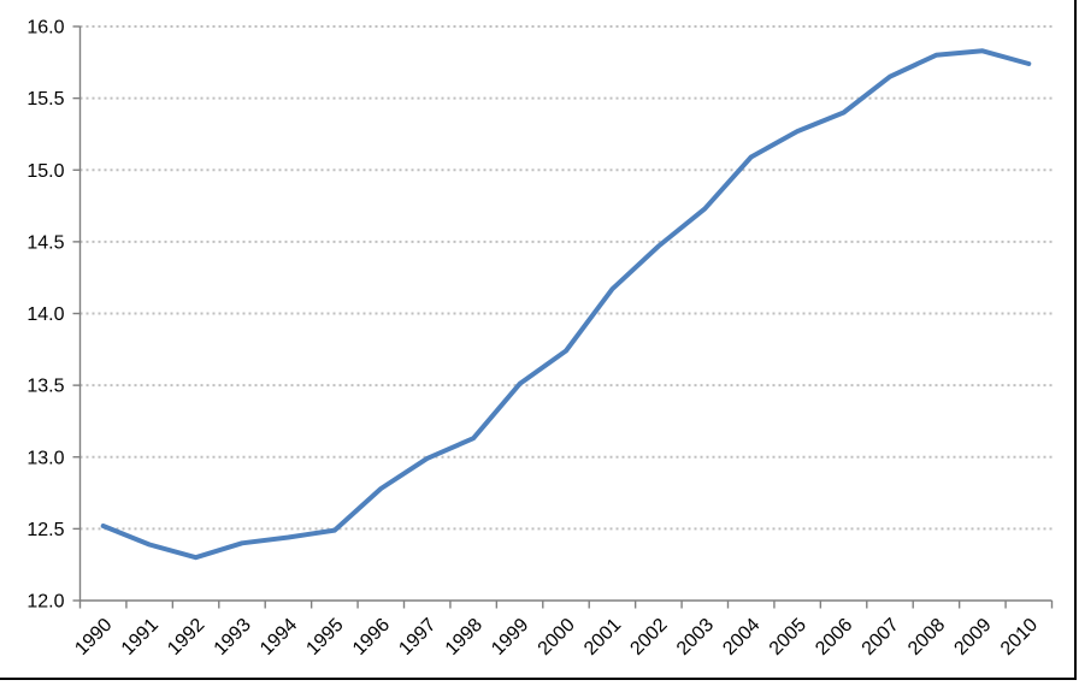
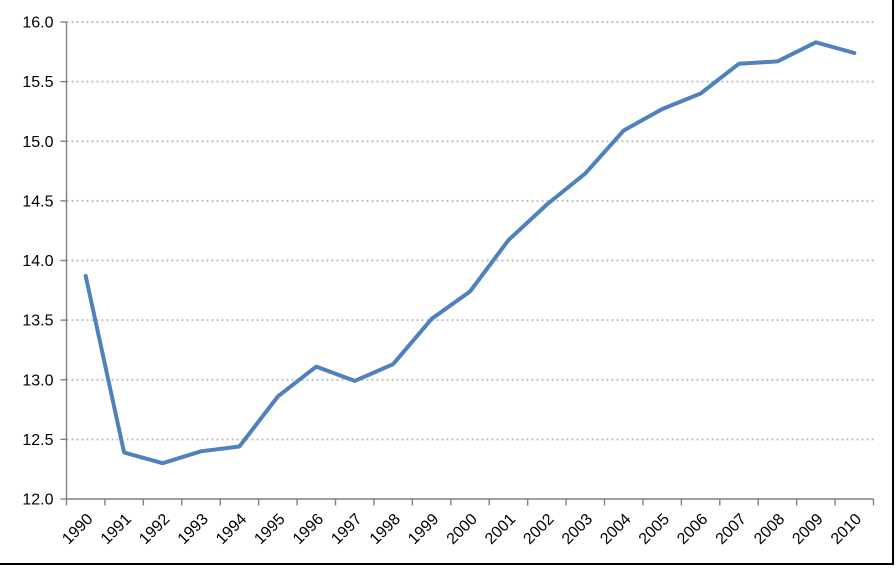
1990: 12.52 -> 13.87
1995: 12.49 -> 12.86
1996: 12.78 -> 13.11
2008: 15.80 -> 15.67
